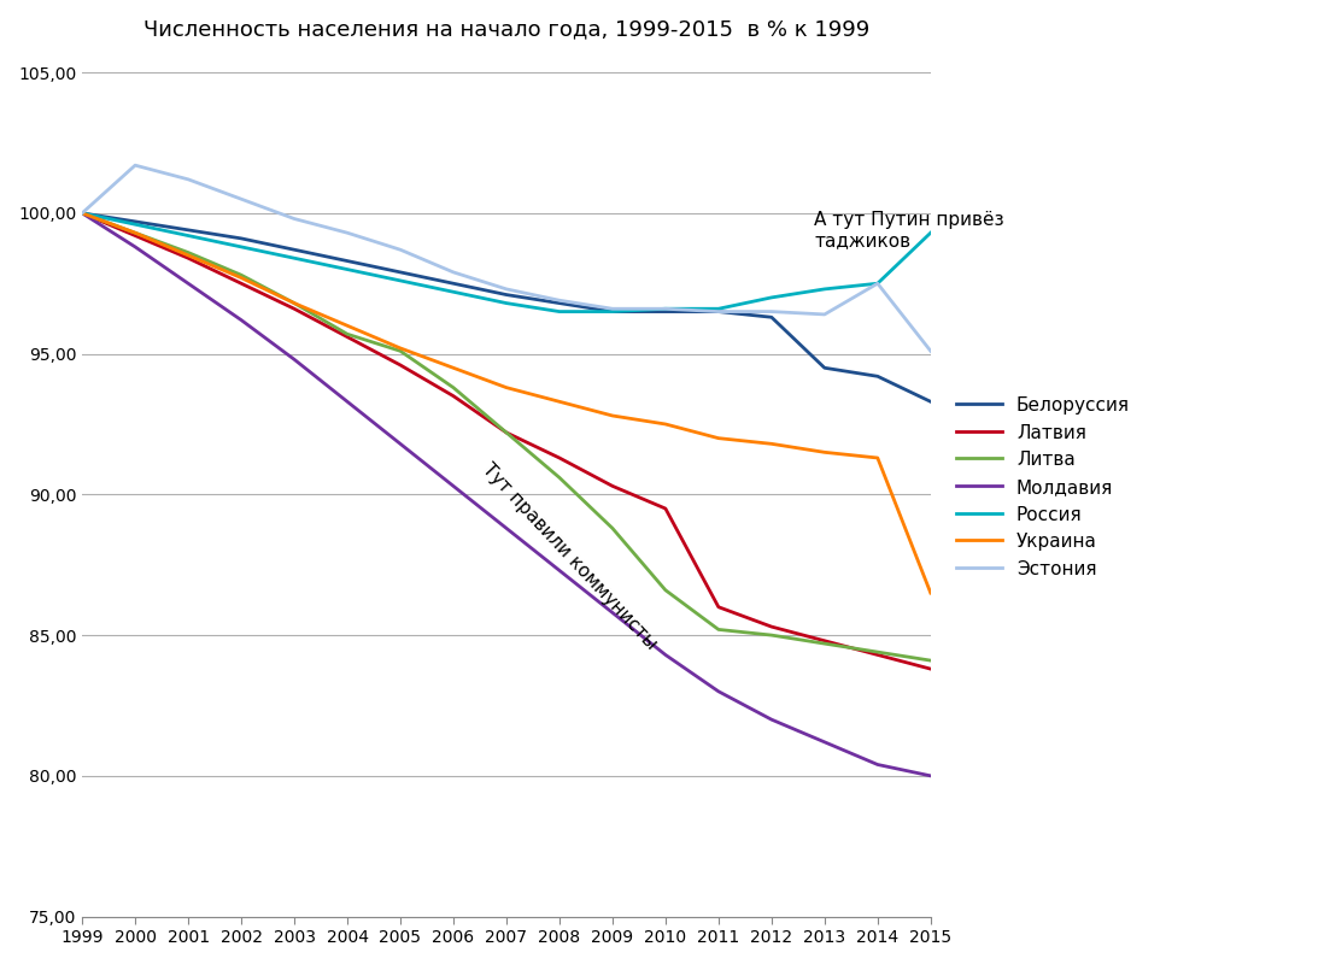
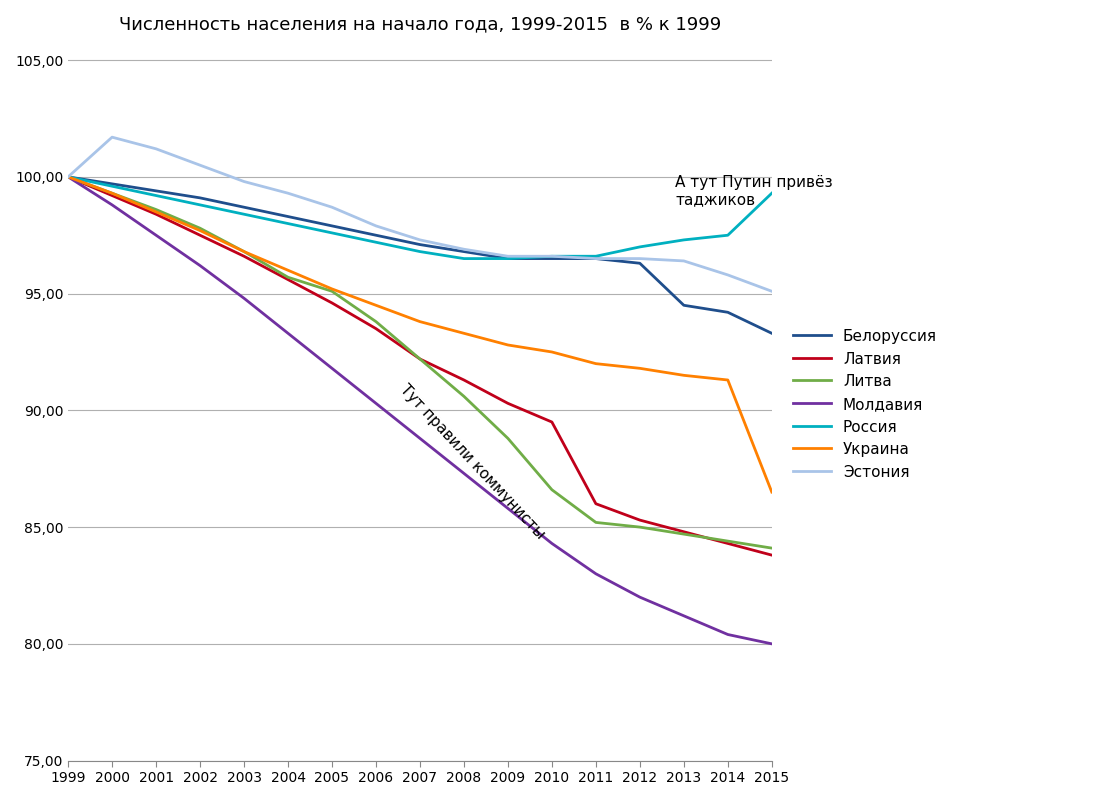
Эстония/2014: 97,5 -> 95,8
